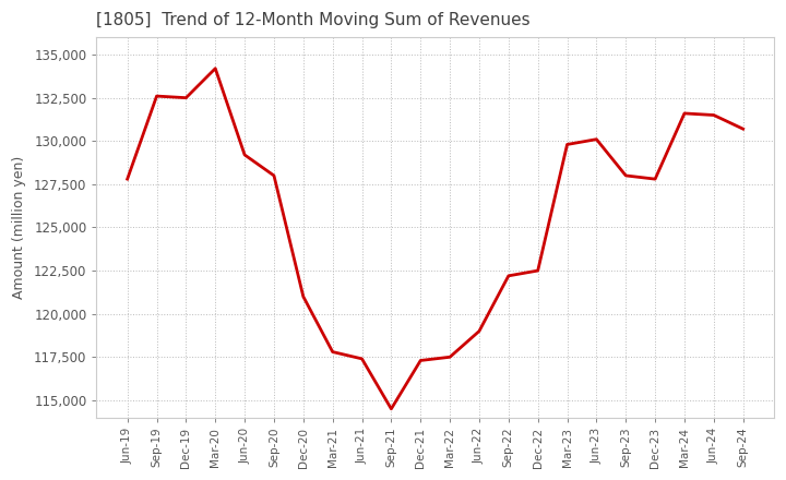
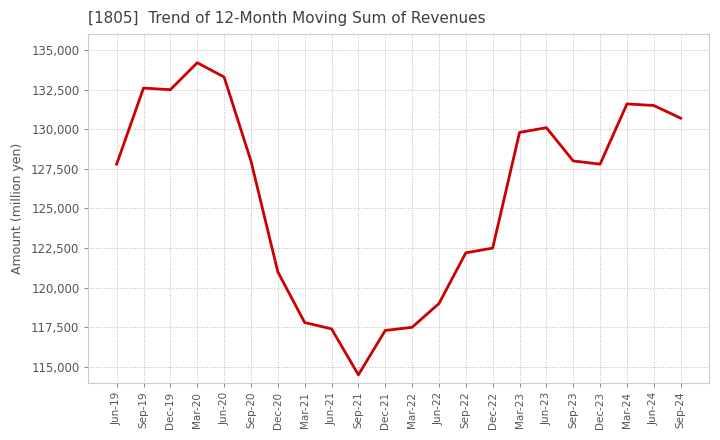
Jun-20: 129,200 -> 133,300
